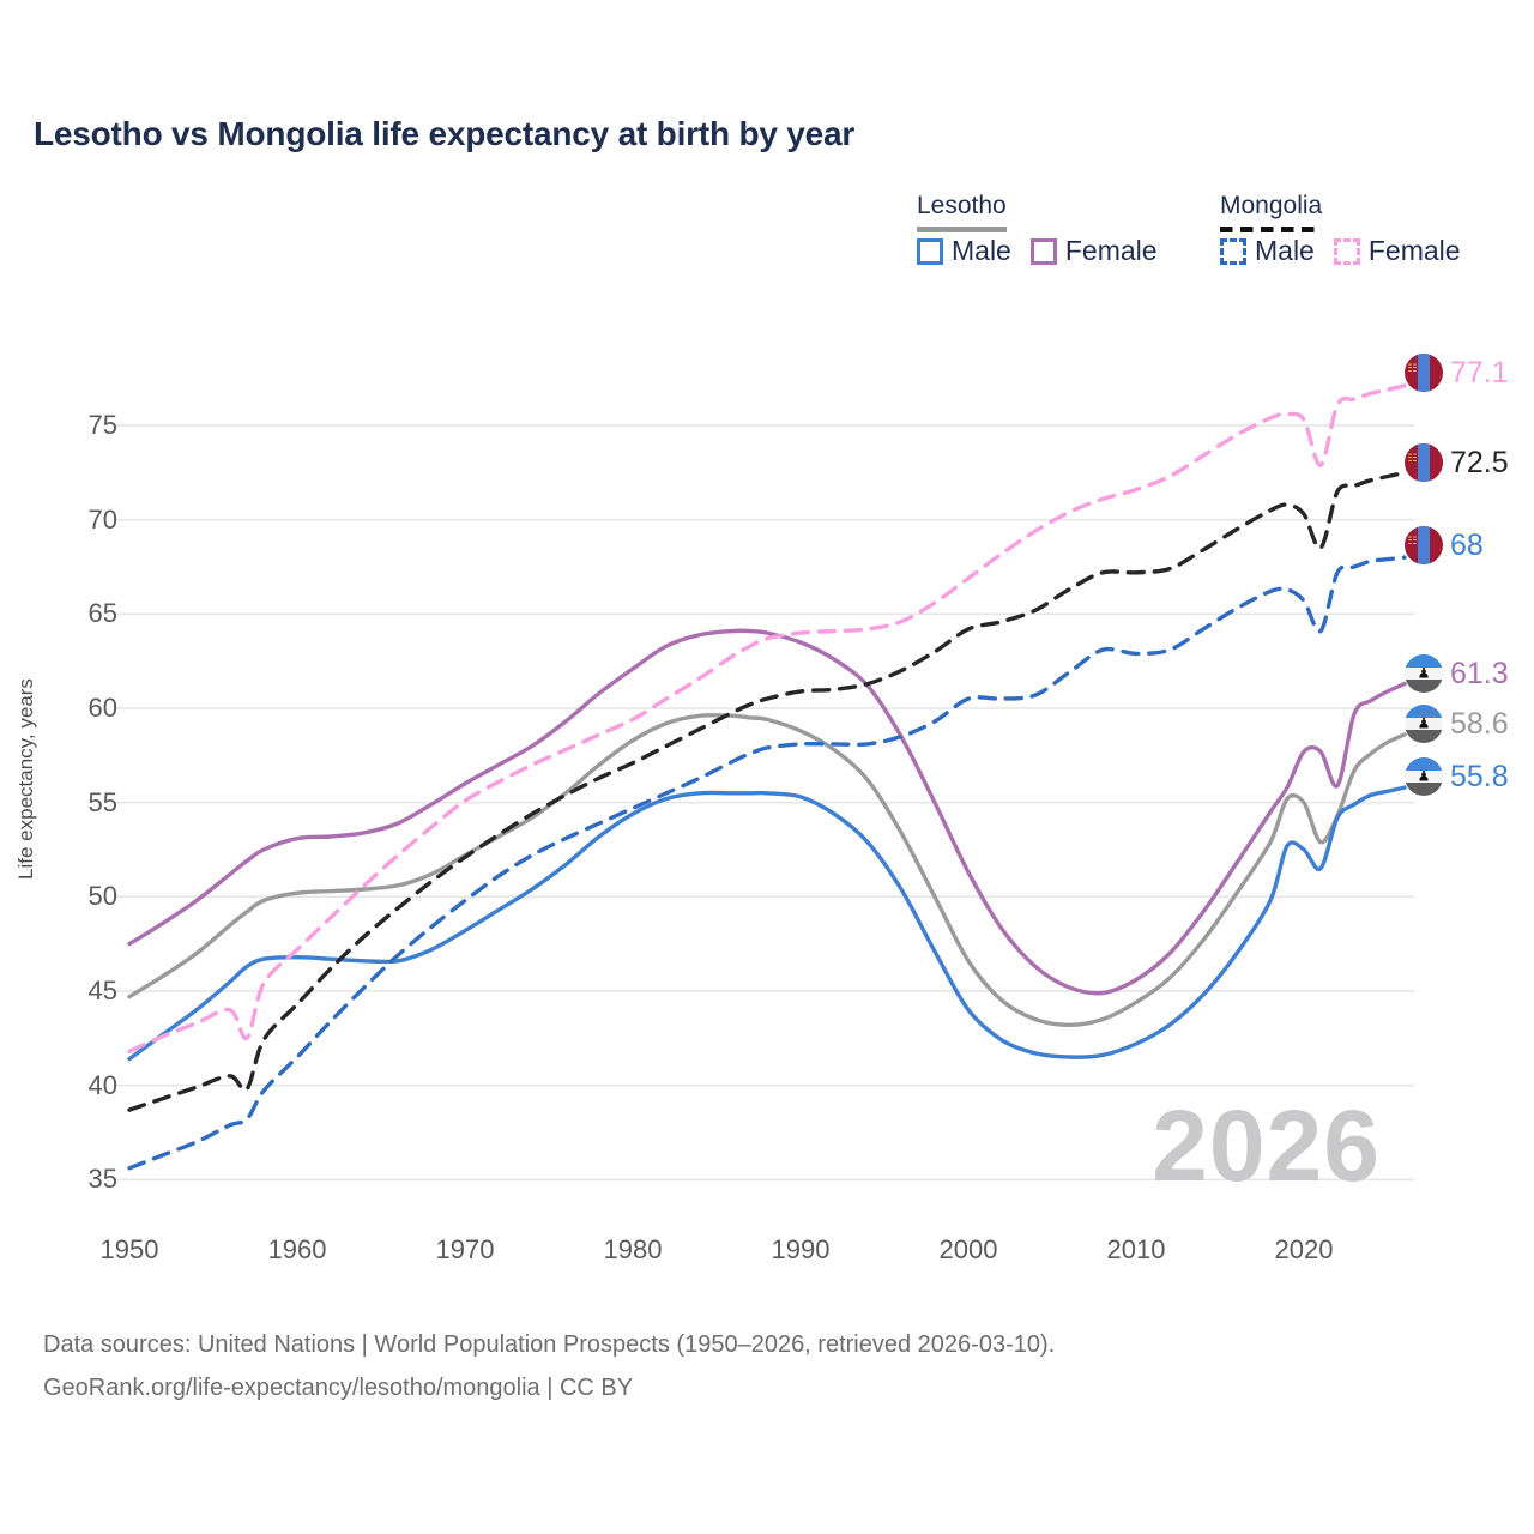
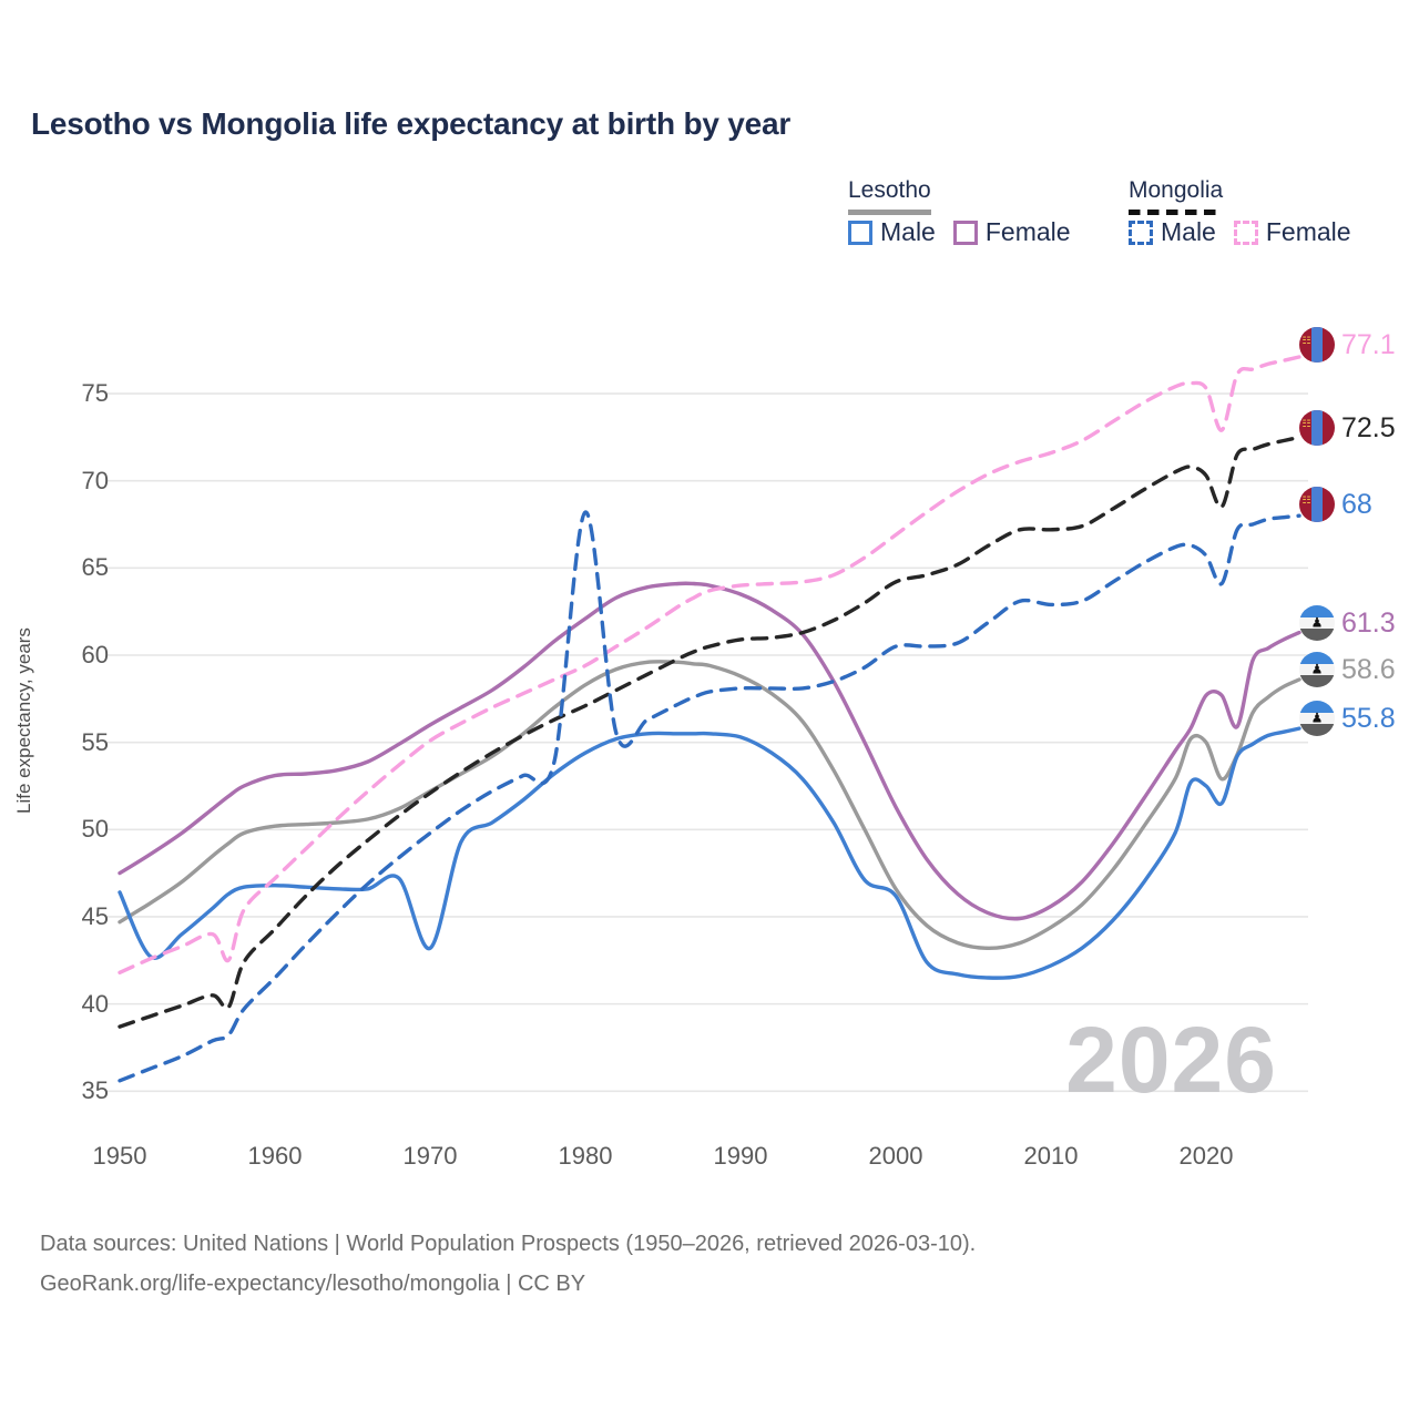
Lesotho Male/1950: 41.4 -> 46.4
Lesotho Male/1970: 48.2 -> 43.2
Mongolia Male/1980: 54.7 -> 68.2
Lesotho Male/2000: 44.0 -> 46.2
